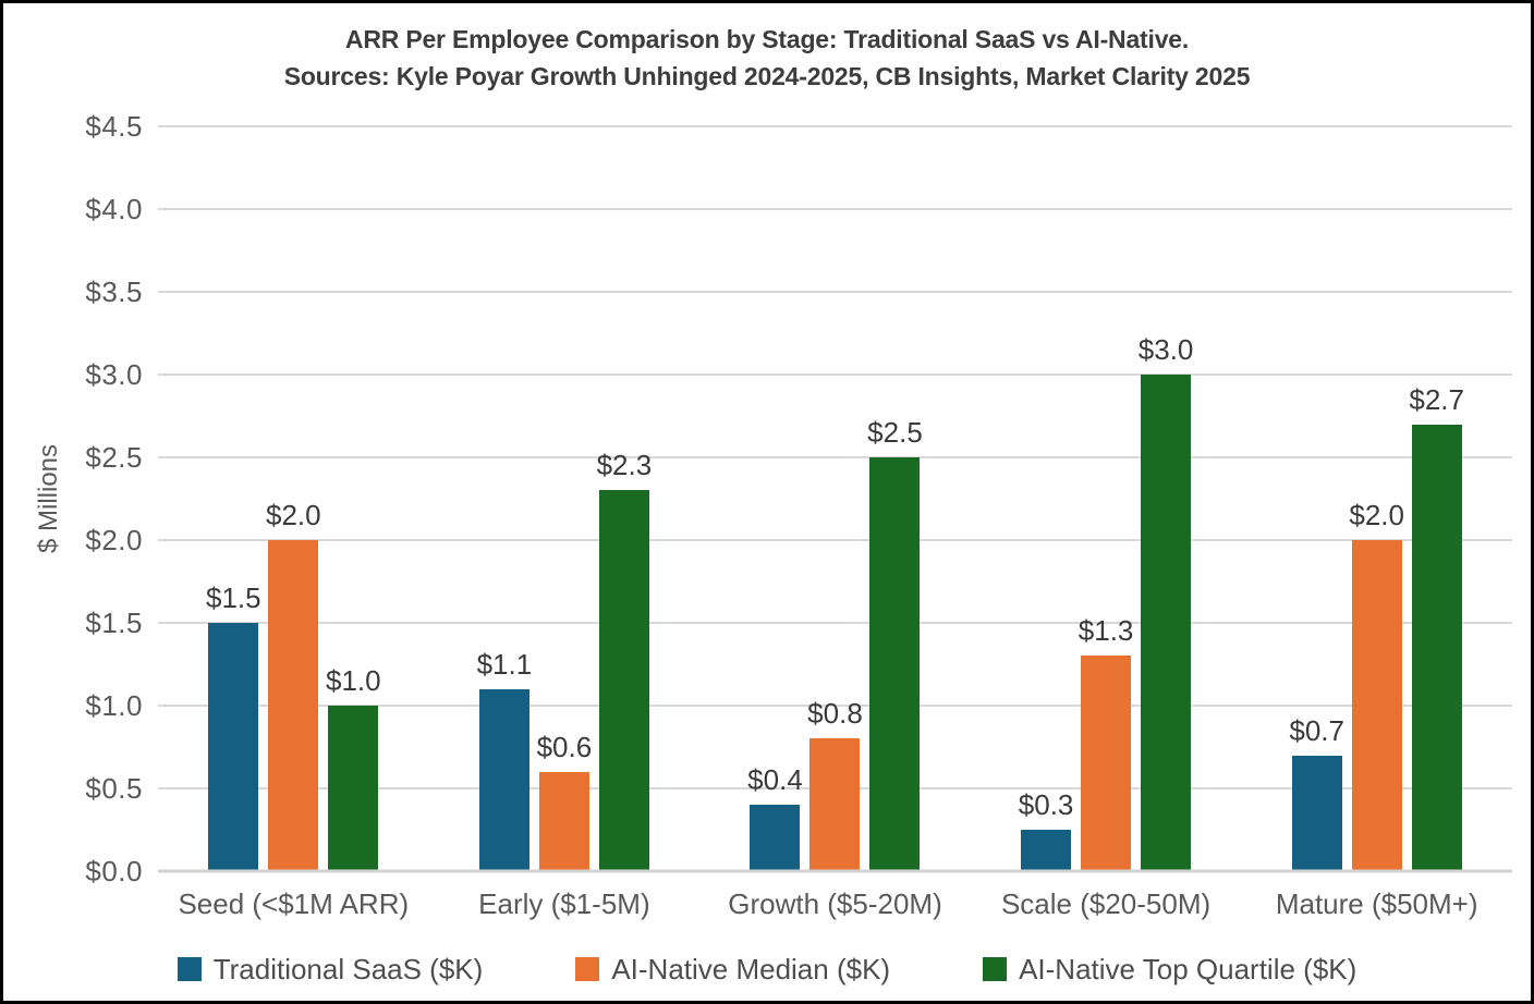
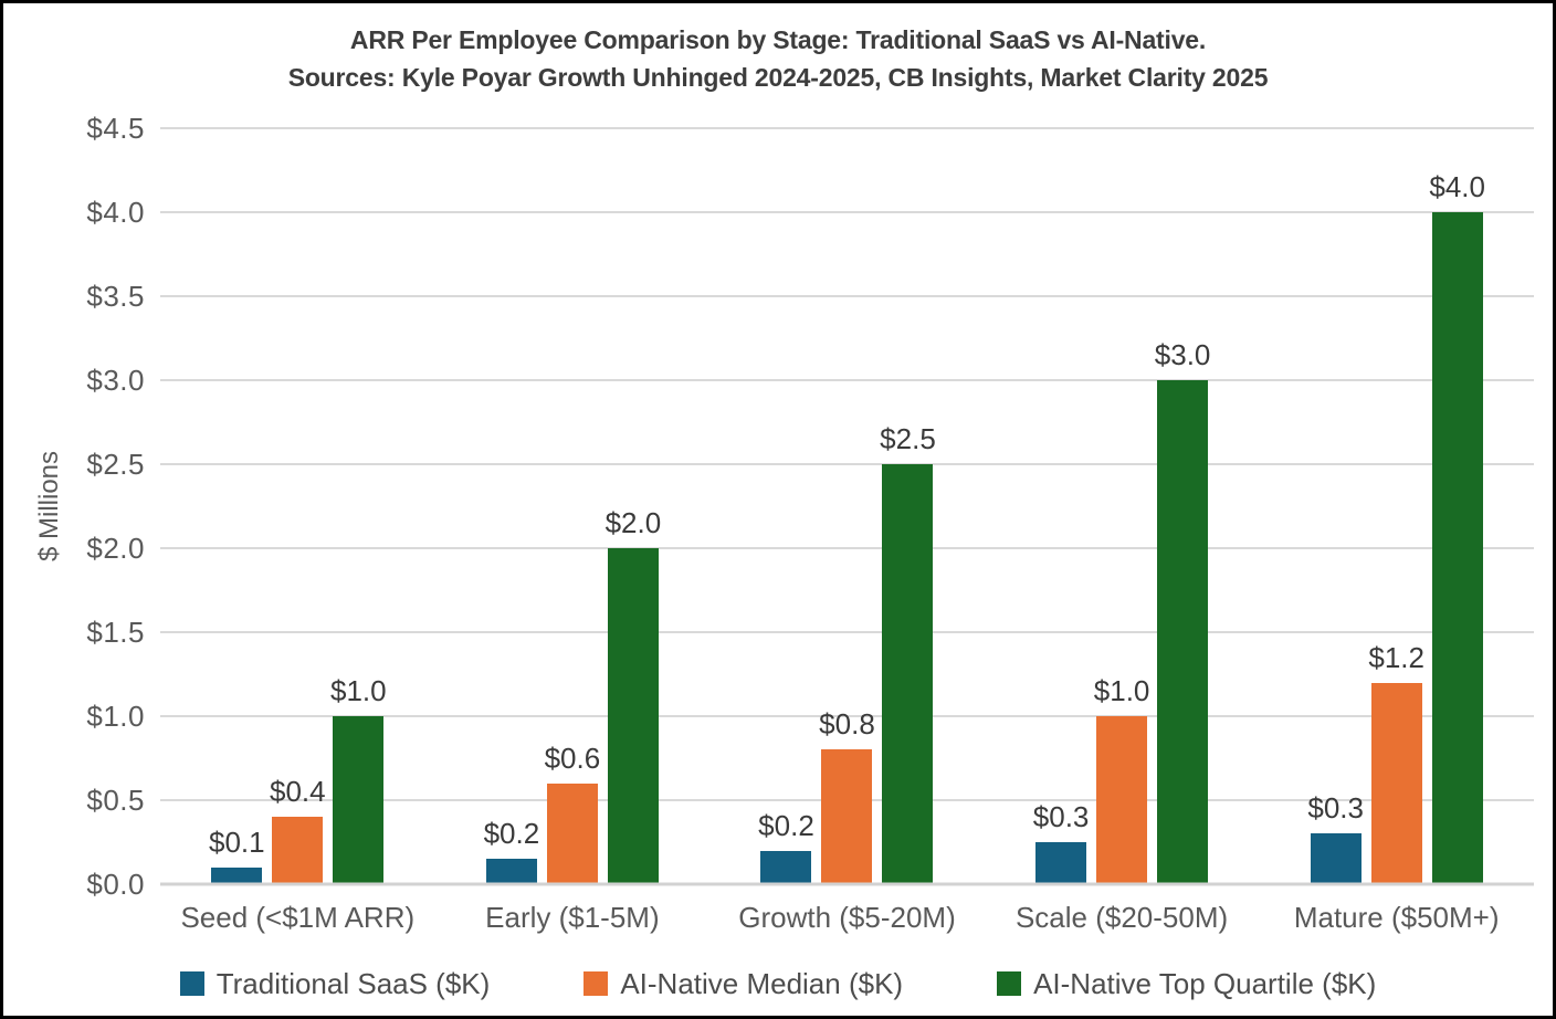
Traditional SaaS ($K)/Seed (<$1M ARR): $1.5 -> $0.1
AI-Native Median ($K)/Seed (<$1M ARR): $2.0 -> $0.4
Traditional SaaS ($K)/Early ($1-5M): $1.1 -> $0.2
AI-Native Top Quartile ($K)/Early ($1-5M): $2.3 -> $2.0
Traditional SaaS ($K)/Growth ($5-20M): $0.4 -> $0.2
AI-Native Median ($K)/Scale ($20-50M): $1.3 -> $1.0
Traditional SaaS ($K)/Mature ($50M+): $0.7 -> $0.3
AI-Native Median ($K)/Mature ($50M+): $2.0 -> $1.2
AI-Native Top Quartile ($K)/Mature ($50M+): $2.7 -> $4.0
